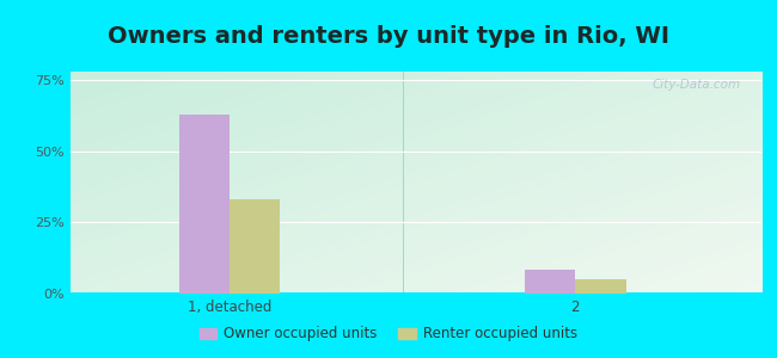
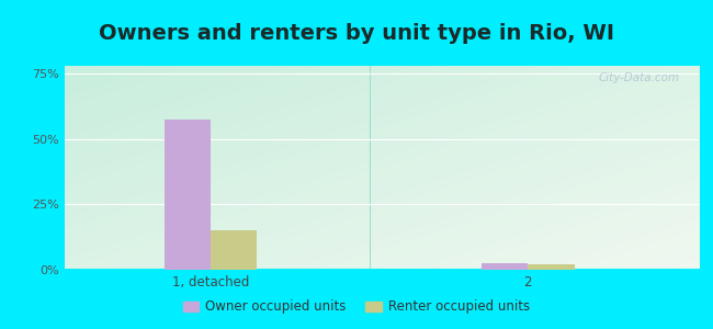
Owner occupied units/1, detached: 63.0% -> 57.5%
Renter occupied units/1, detached: 33% -> 15%
Owner occupied units/2: 8.5% -> 2.5%
Renter occupied units/2: 5% -> 2%
